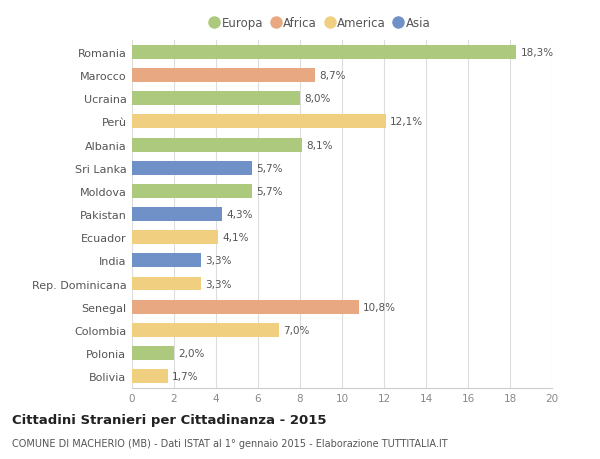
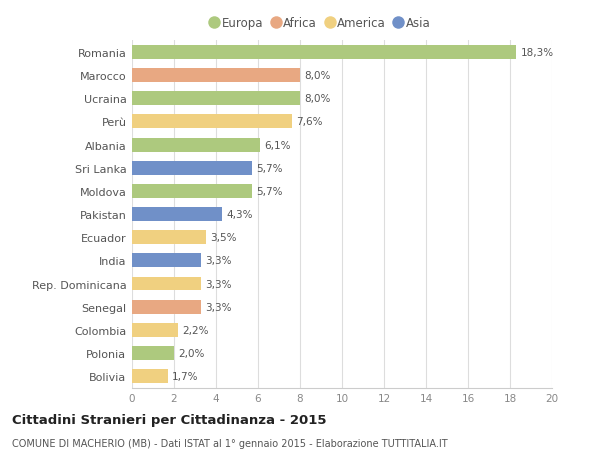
Marocco: 8,7% -> 8,0%
Perù: 12,1% -> 7,6%
Albania: 8,1% -> 6,1%
Ecuador: 4,1% -> 3,5%
Senegal: 10,8% -> 3,3%
Colombia: 7,0% -> 2,2%
